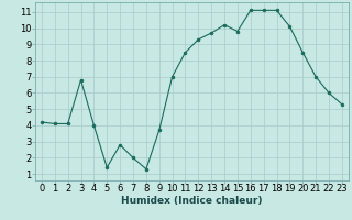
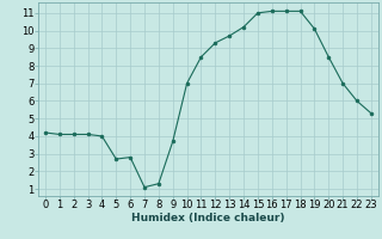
3: 6.8 -> 4.1
5: 1.4 -> 2.7
7: 2.0 -> 1.1
15: 9.8 -> 11.0
